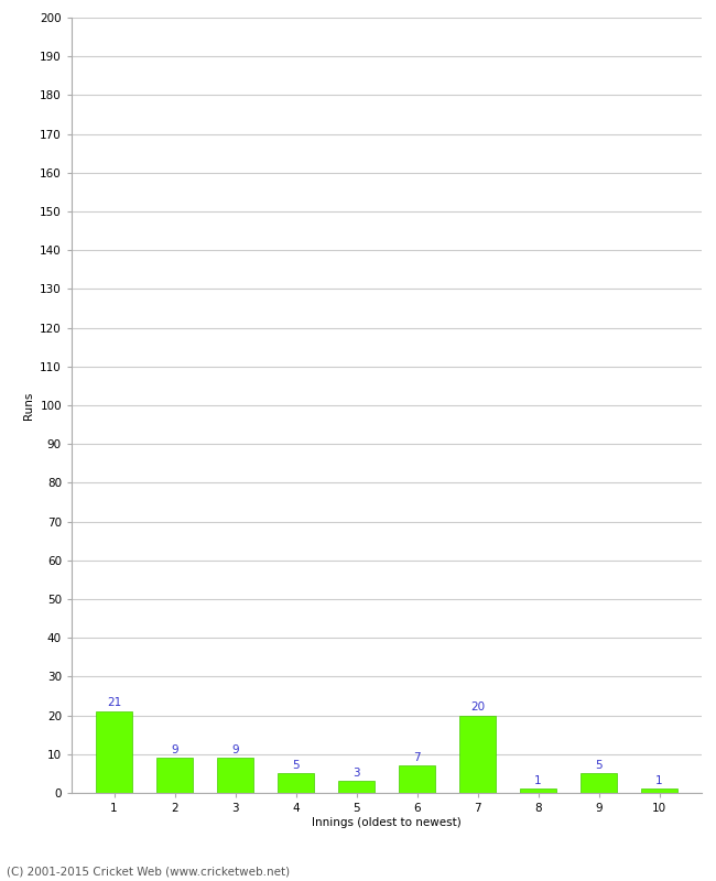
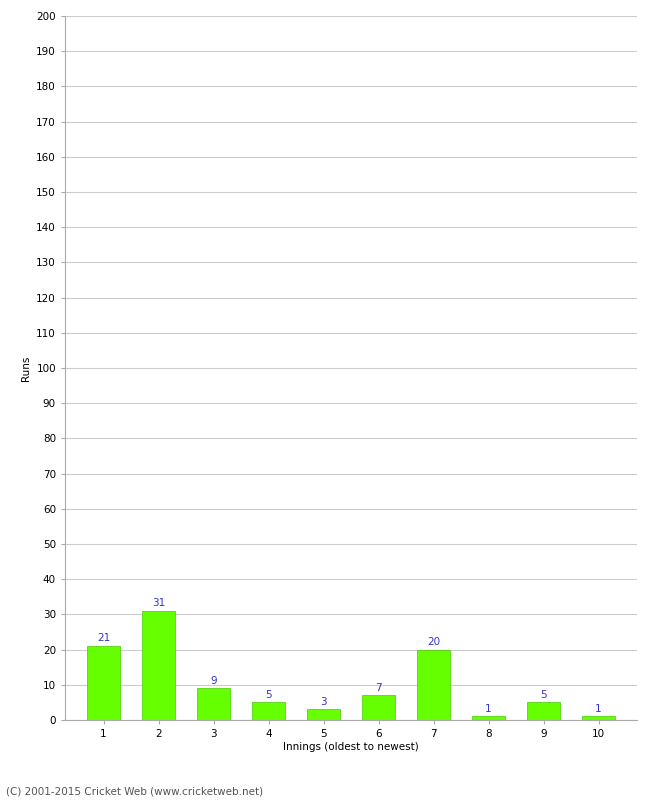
2: 9 -> 31
